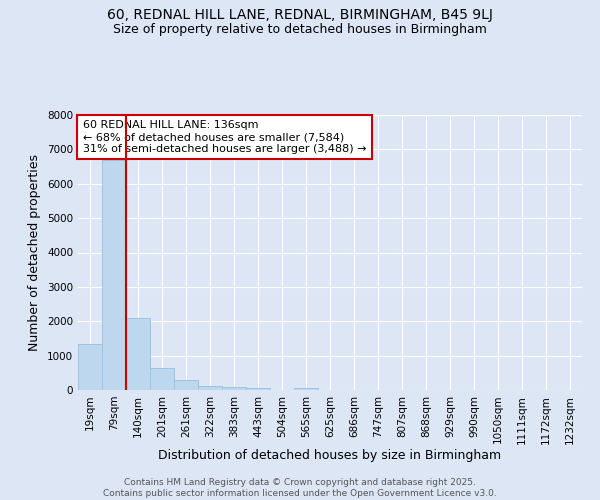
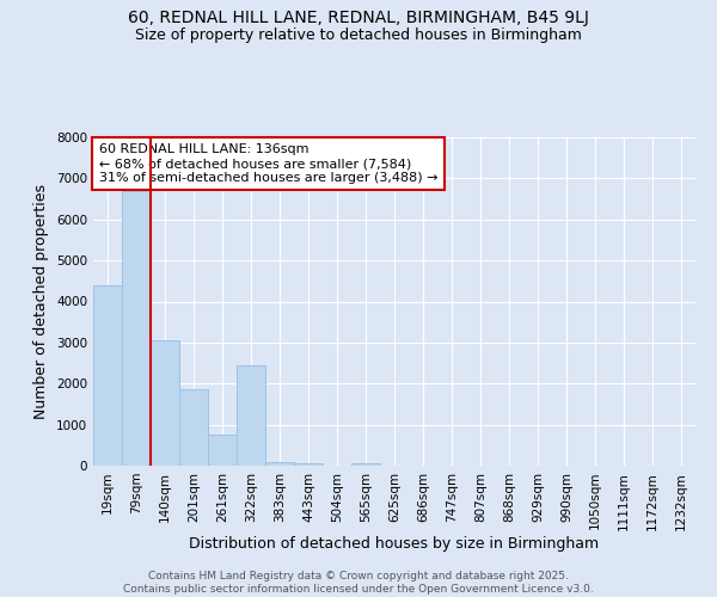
19sqm: 1340 -> 4400
140sqm: 2100 -> 3050
201sqm: 650 -> 1850
261sqm: 300 -> 750
322sqm: 120 -> 2450
